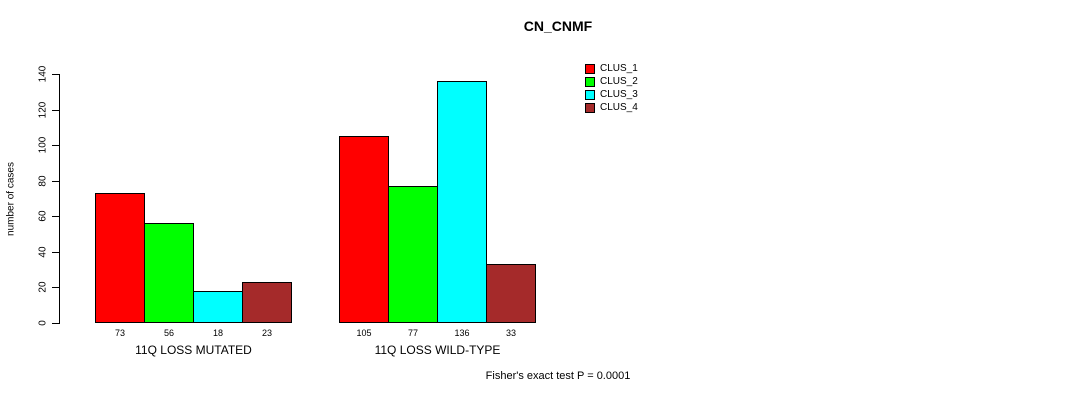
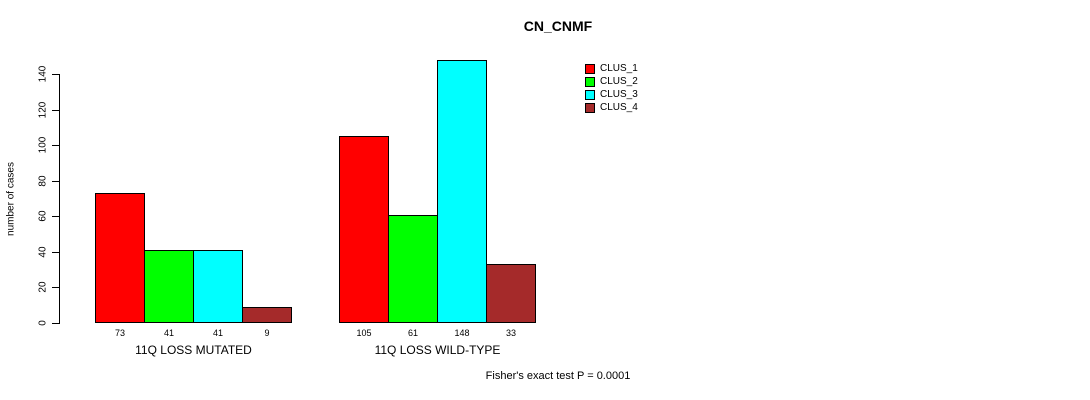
CLUS_2/11Q LOSS MUTATED: 56 -> 41
CLUS_3/11Q LOSS MUTATED: 18 -> 41
CLUS_4/11Q LOSS MUTATED: 23 -> 9
CLUS_2/11Q LOSS WILD-TYPE: 77 -> 61
CLUS_3/11Q LOSS WILD-TYPE: 136 -> 148
